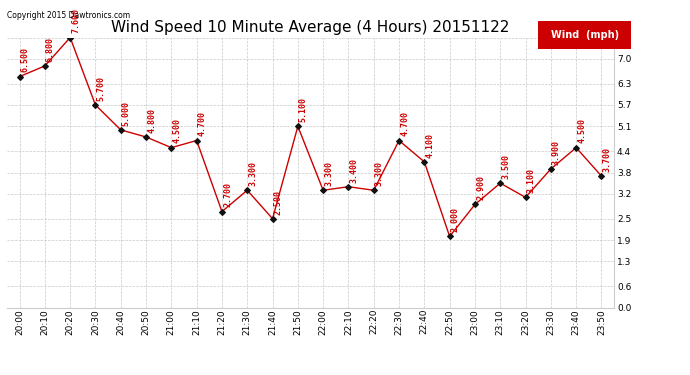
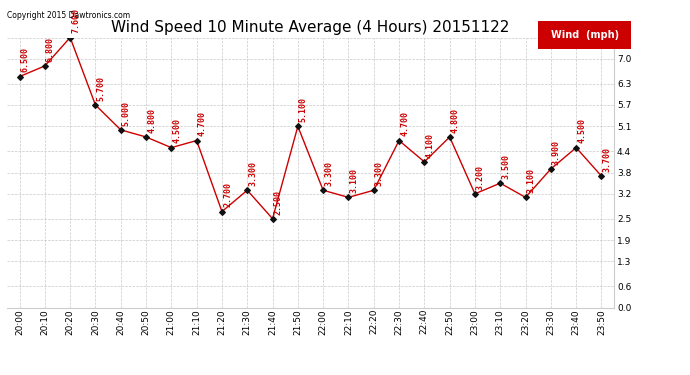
22:10: 3.400 -> 3.100
22:50: 2.000 -> 4.800
23:00: 2.900 -> 3.200
